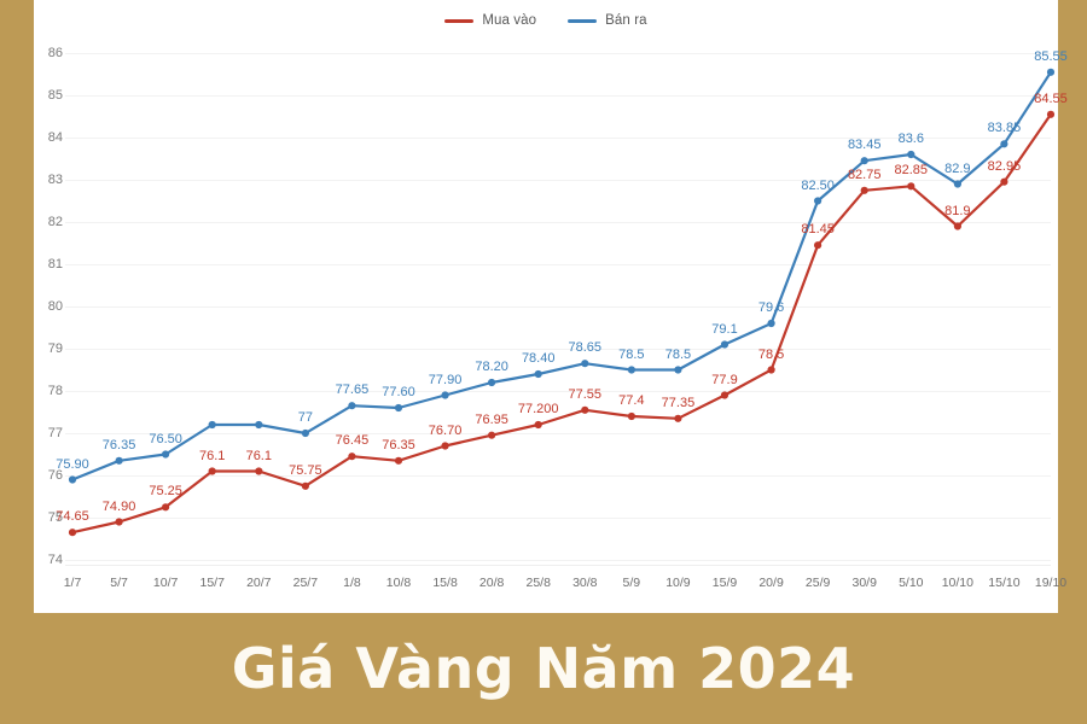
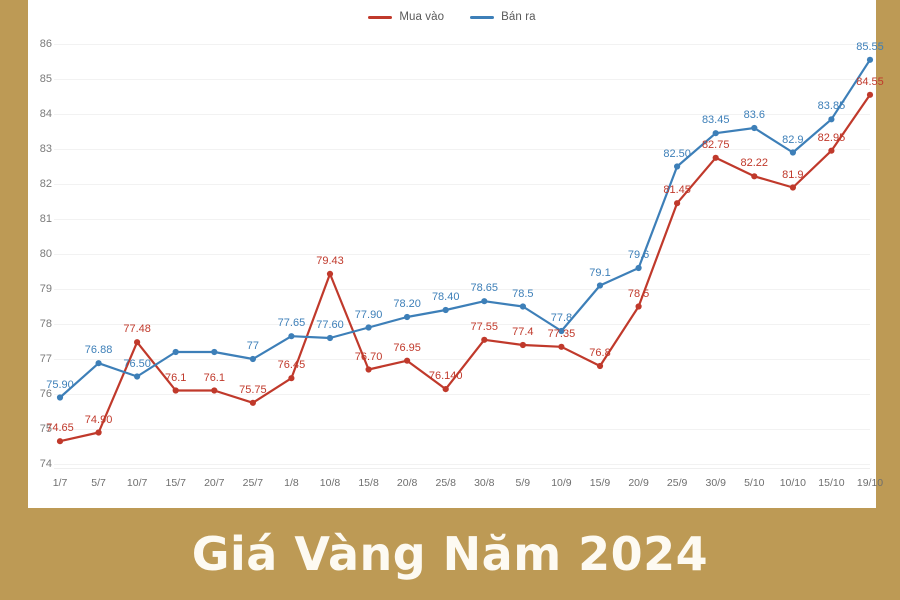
Bán ra/5/7: 76.35 -> 76.88
Mua vào/10/7: 75.25 -> 77.48
Mua vào/10/8: 76.35 -> 79.43
Mua vào/25/8: 77.200 -> 76.140
Bán ra/10/9: 78.5 -> 77.8
Mua vào/15/9: 77.9 -> 76.8
Mua vào/5/10: 82.85 -> 82.22
